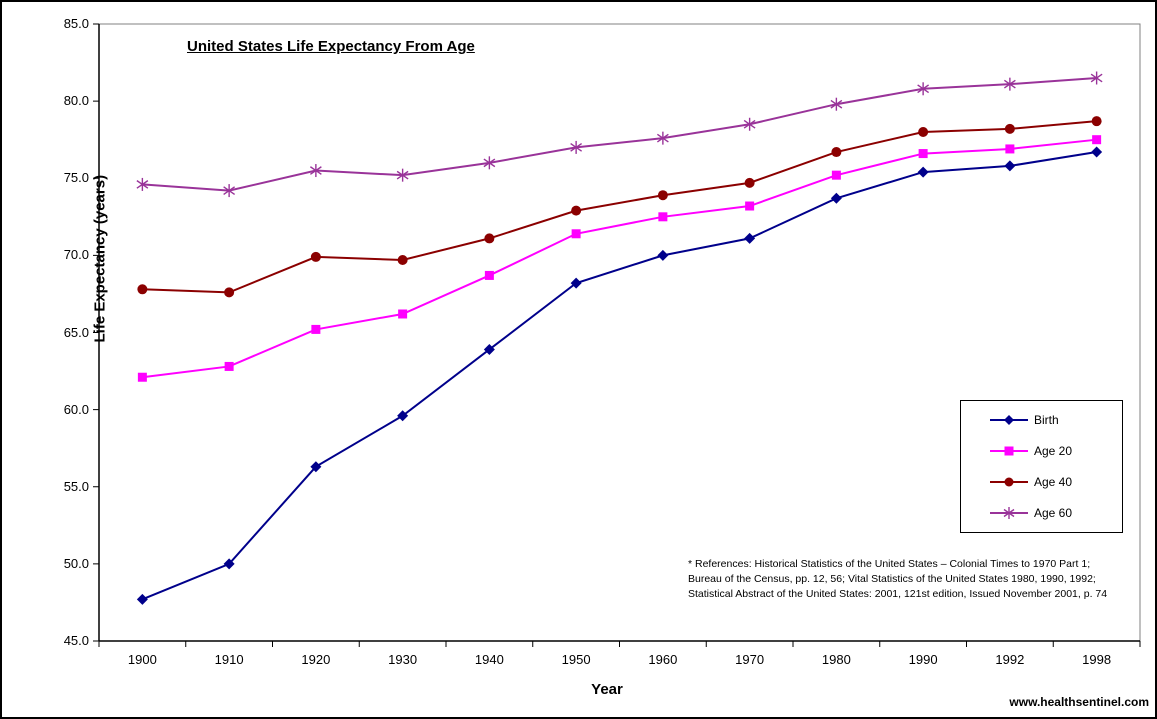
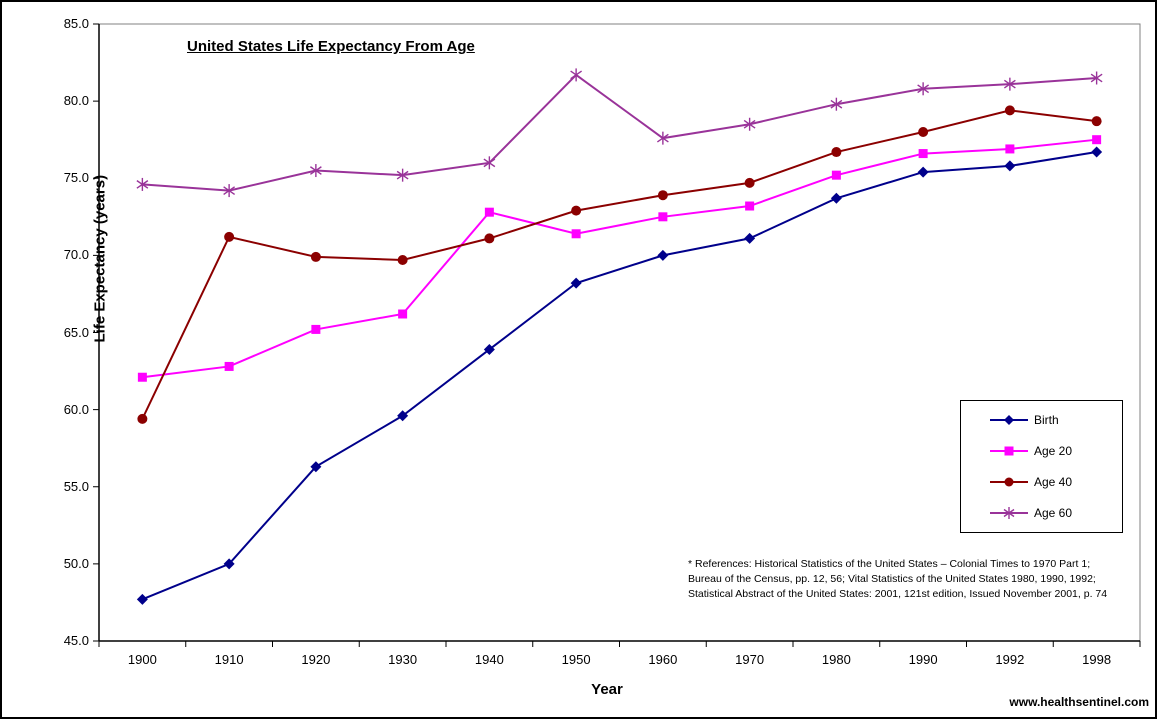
Age 40/1900: 67.8 -> 59.4
Age 40/1910: 67.6 -> 71.2
Age 20/1940: 68.7 -> 72.8
Age 60/1950: 77.0 -> 81.7
Age 40/1992: 78.2 -> 79.4
